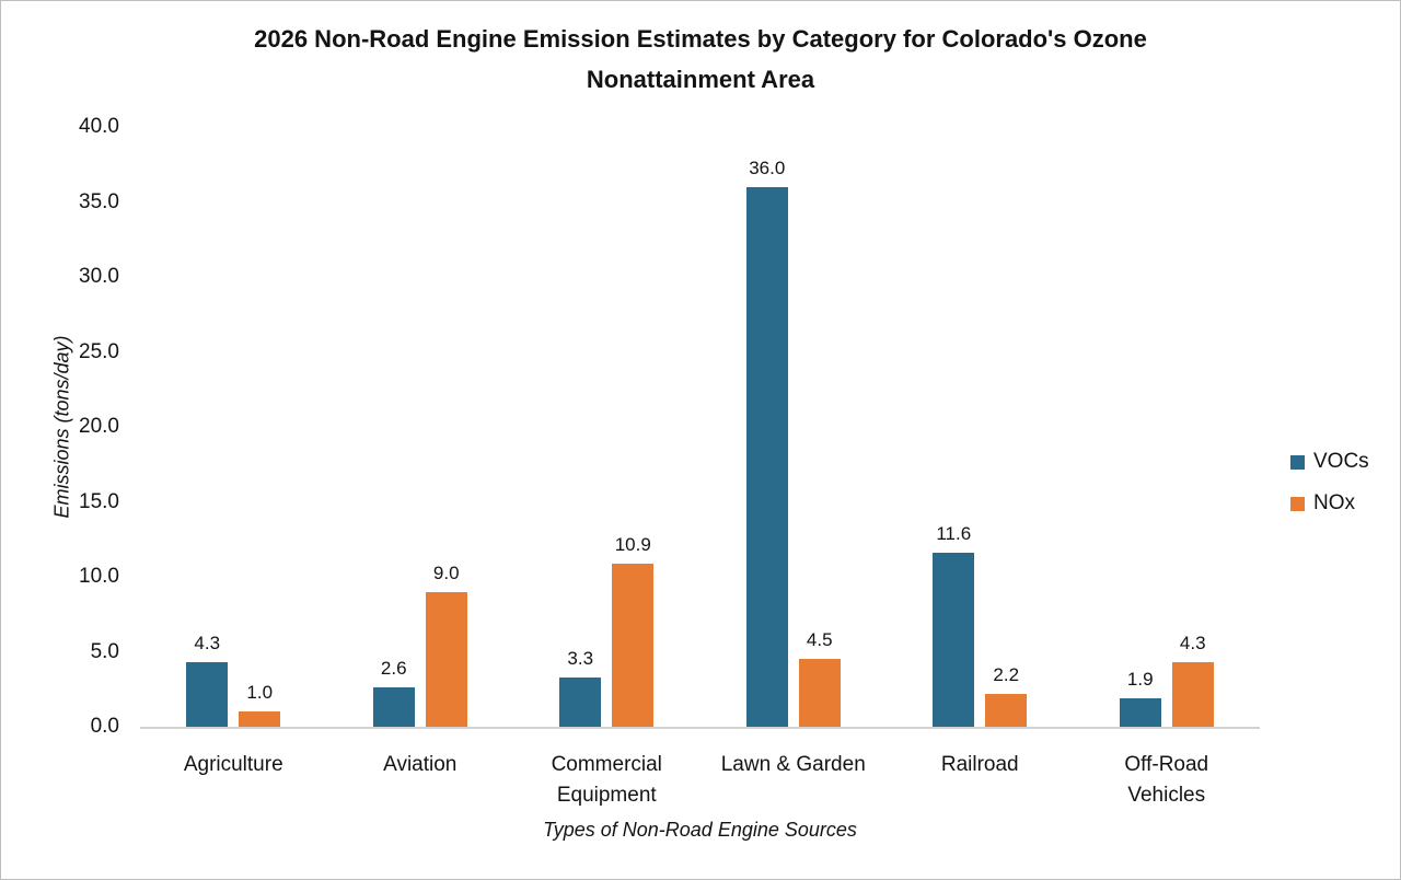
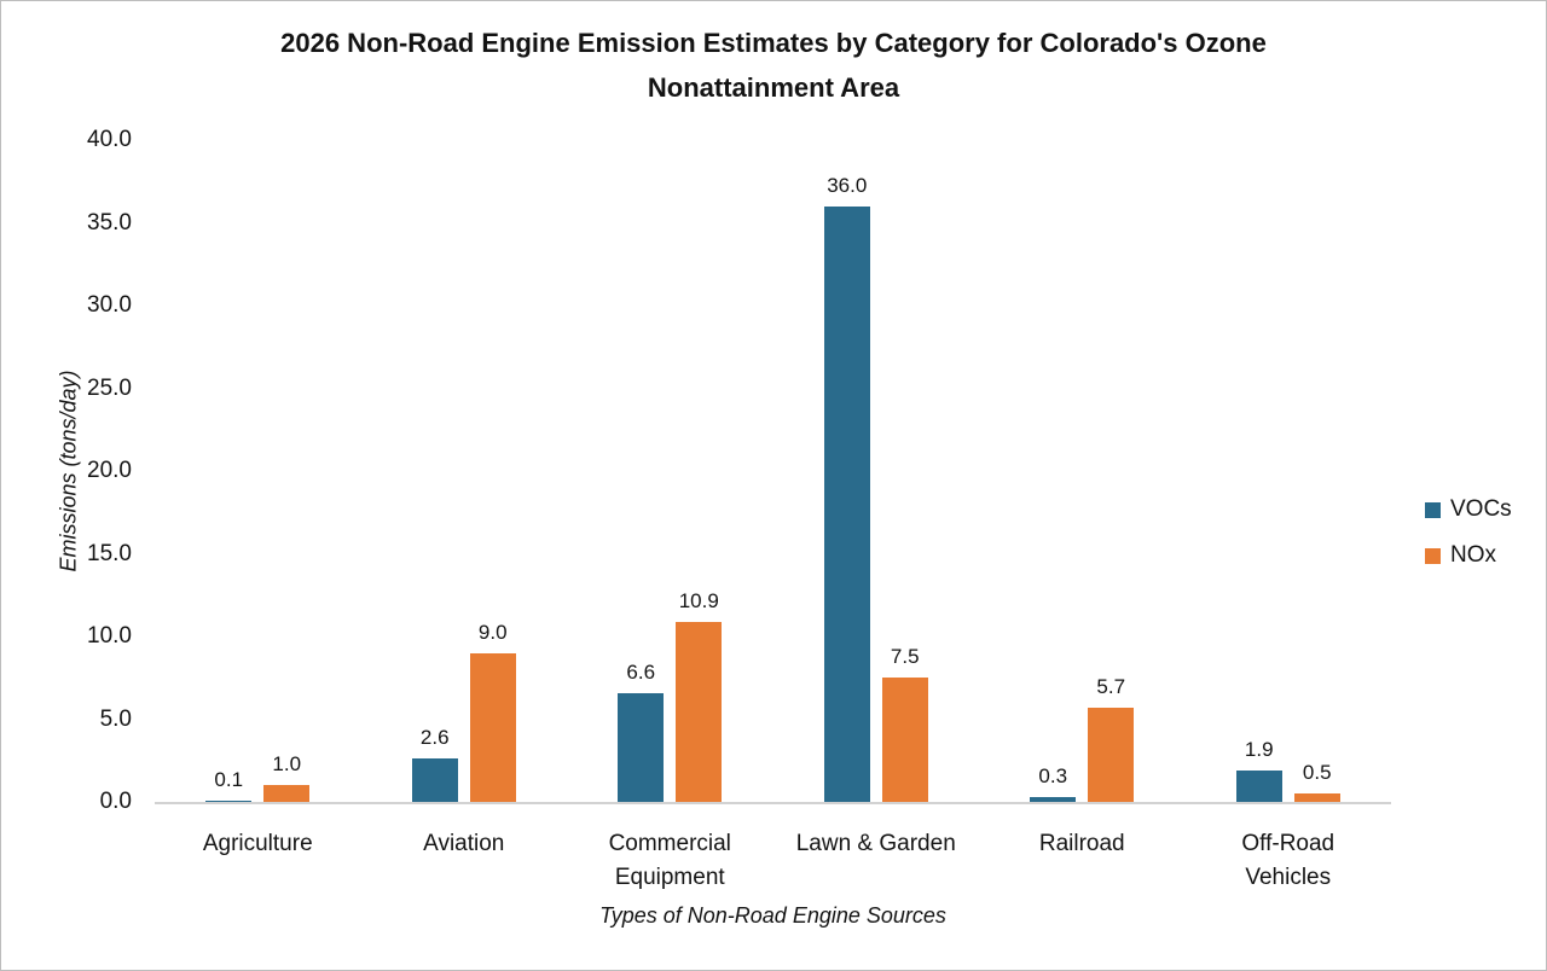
VOCs/Agriculture: 4.3 -> 0.1
VOCs/Commercial Equipment: 3.3 -> 6.6
NOx/Lawn & Garden: 4.5 -> 7.5
VOCs/Railroad: 11.6 -> 0.3
NOx/Railroad: 2.2 -> 5.7
NOx/Off-Road Vehicles: 4.3 -> 0.5
